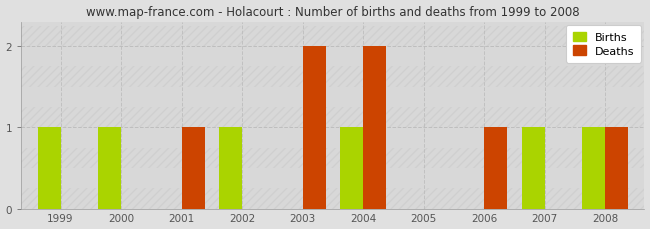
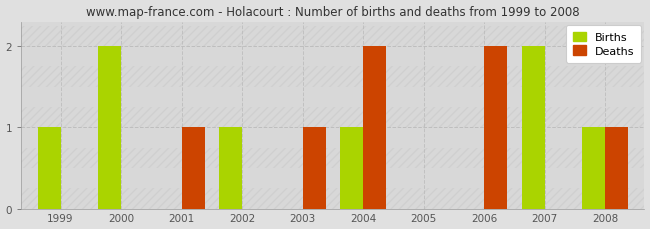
Births/2000: 1 -> 2
Deaths/2003: 2 -> 1
Deaths/2006: 1 -> 2
Births/2007: 1 -> 2
